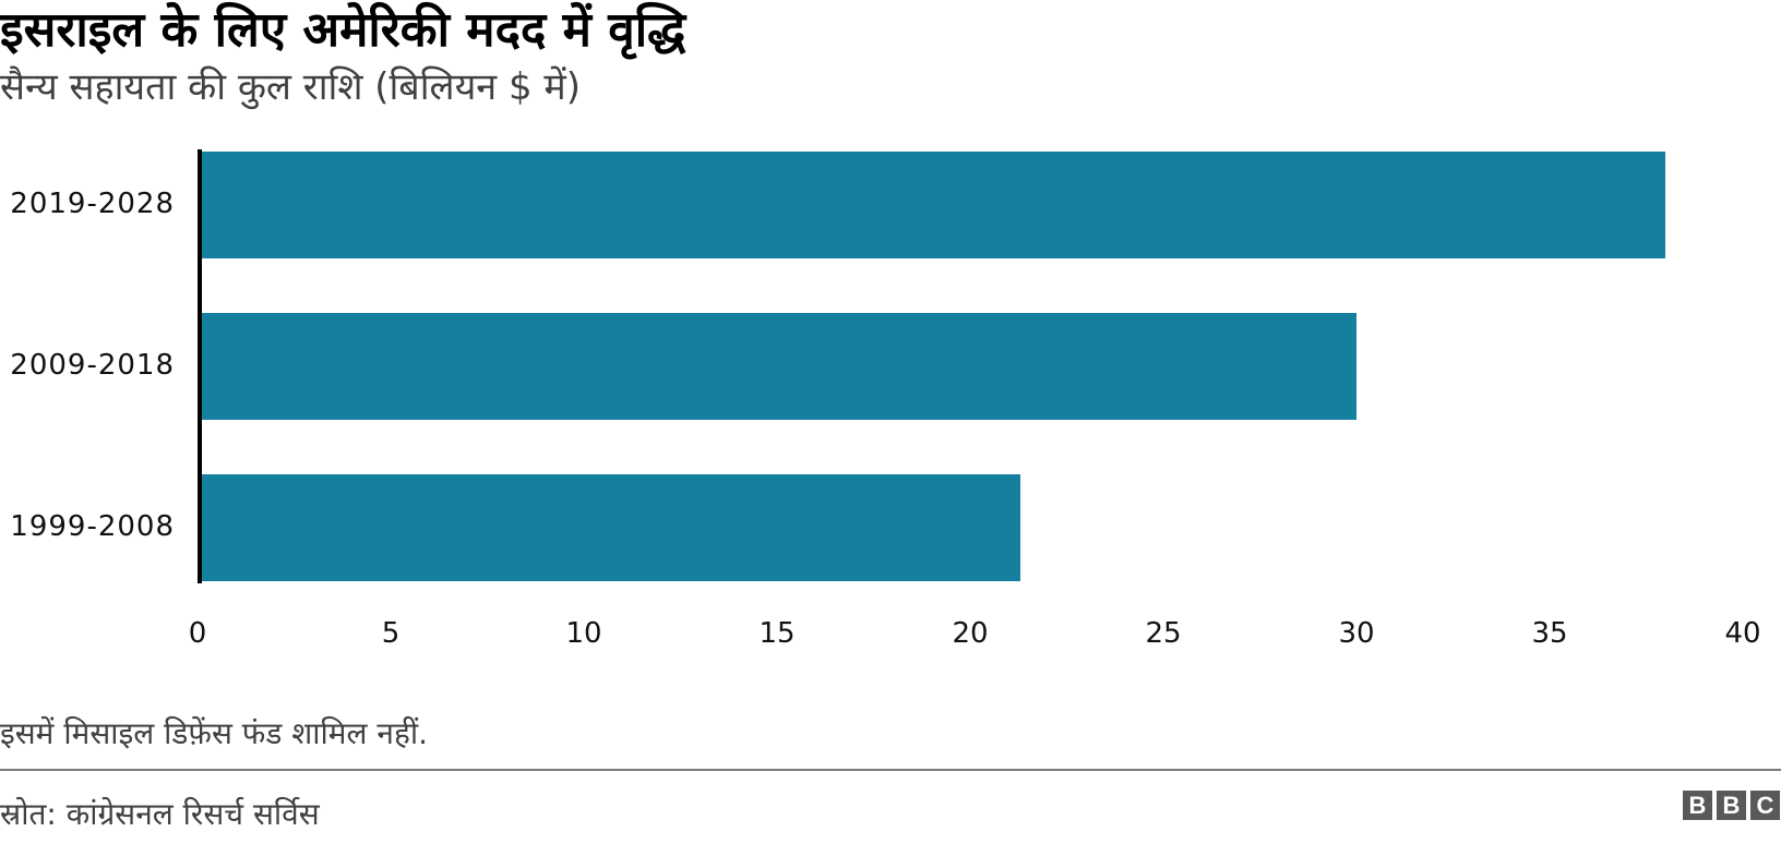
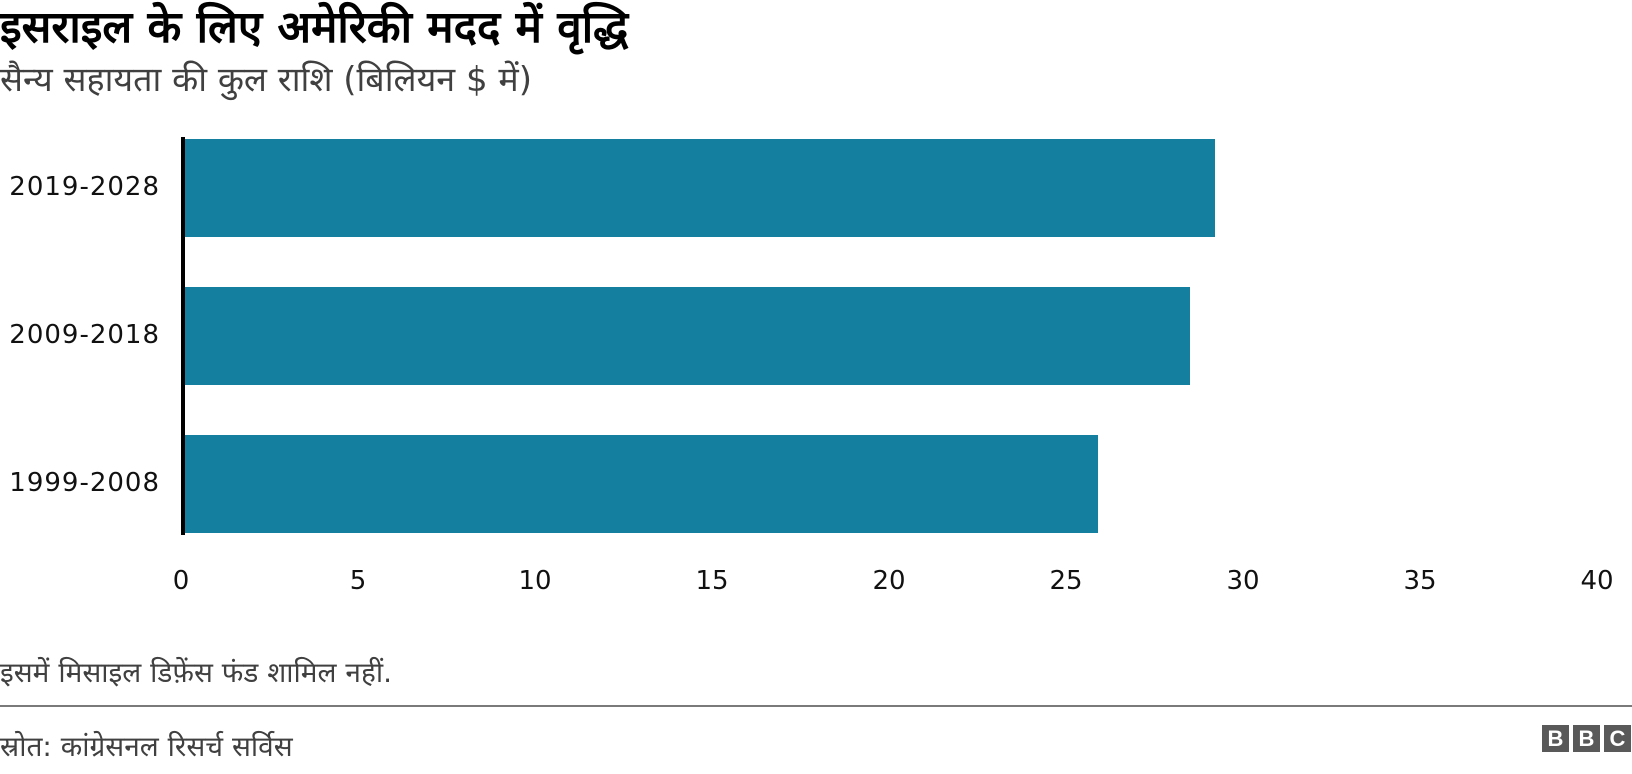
2019-2028: 38.0 -> 29.2
2009-2018: 30.0 -> 28.5
1999-2008: 21.3 -> 25.9
